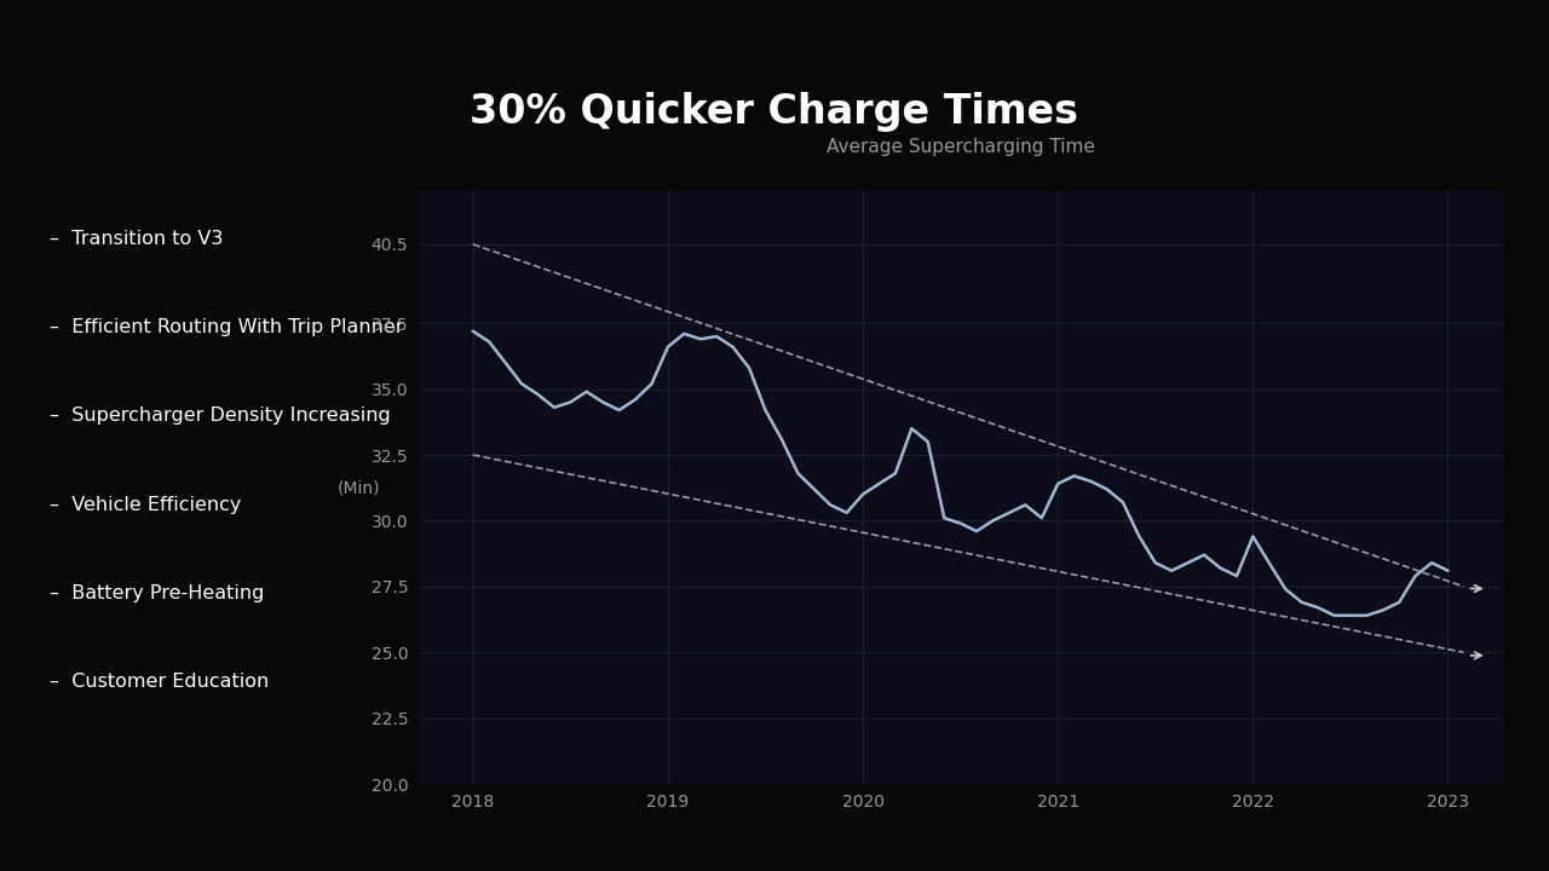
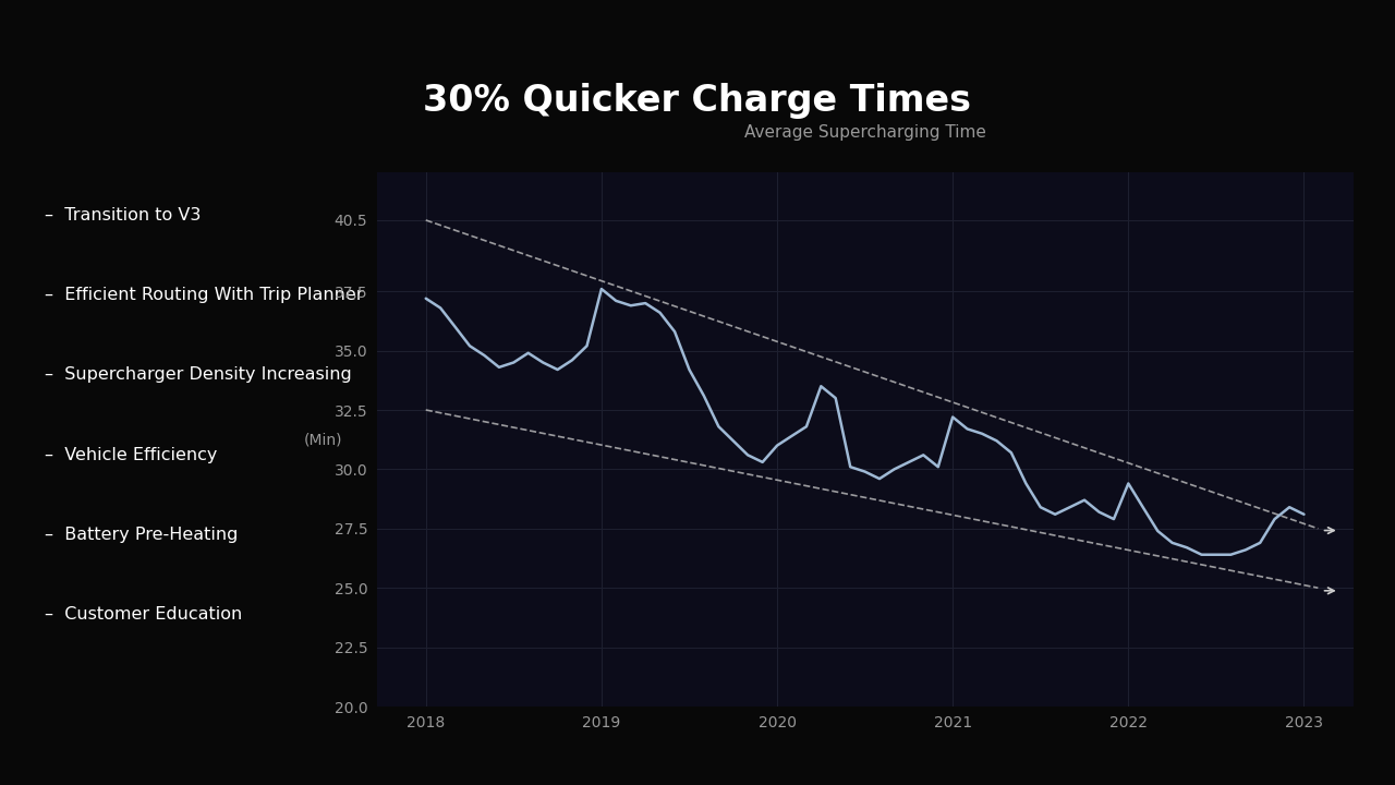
2019: 36.6 -> 37.6
2021: 31.4 -> 32.2
